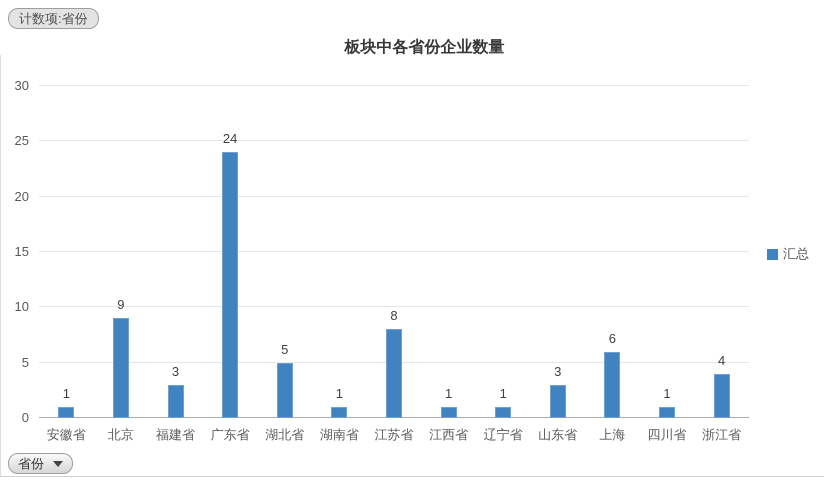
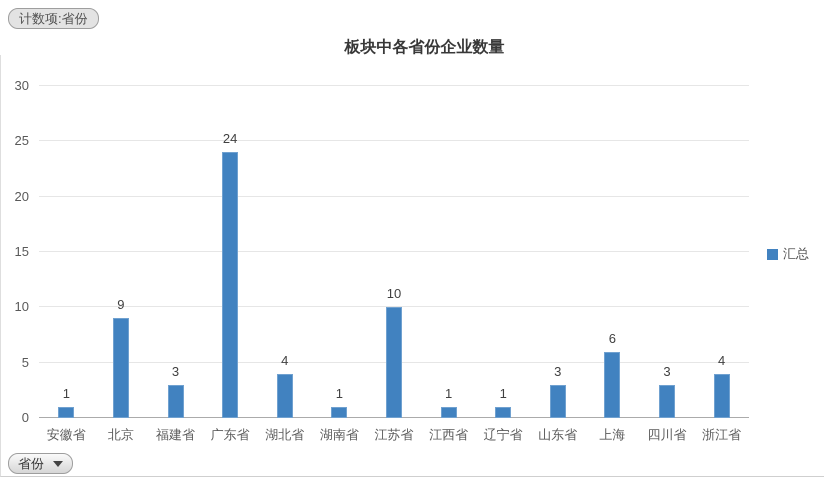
湖北省: 5 -> 4
江苏省: 8 -> 10
四川省: 1 -> 3
